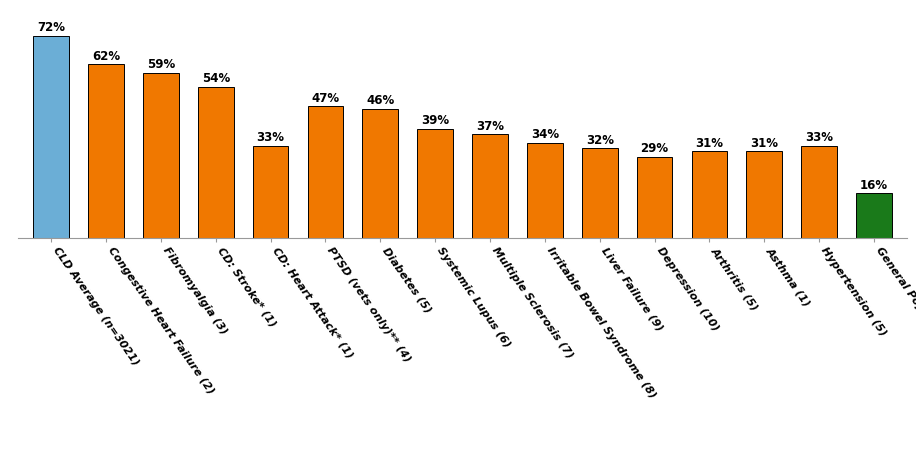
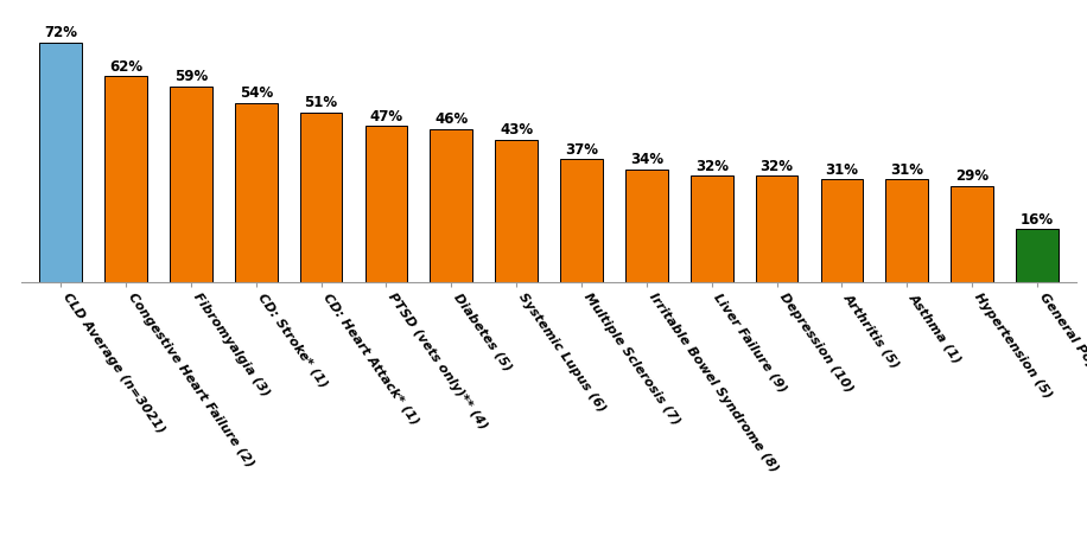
CD: Heart Attack* (1): 33% -> 51%
Systemic Lupus (6): 39% -> 43%
Depression (10): 29% -> 32%
Hypertension (5): 33% -> 29%
